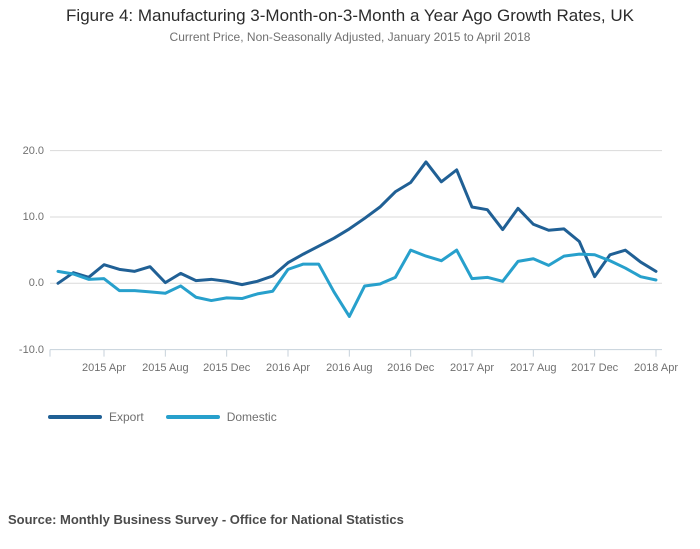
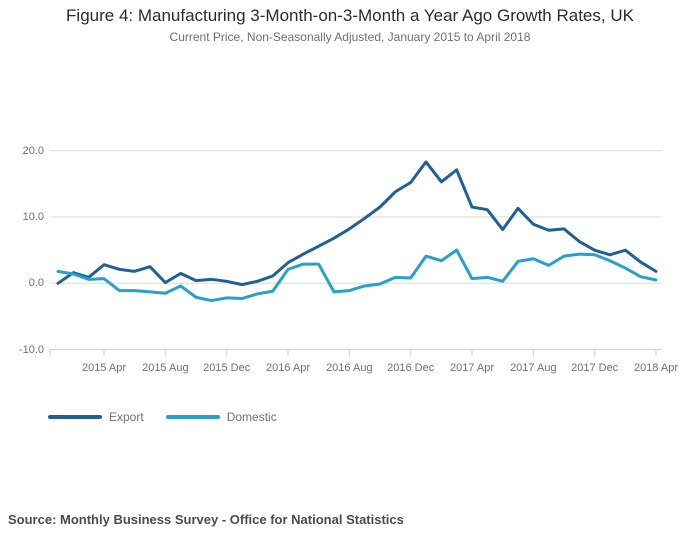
Domestic/2016 Aug: -5 -> -1
Domestic/2016 Dec: 5 -> 1
Export/2017 Dec: 1 -> 5
